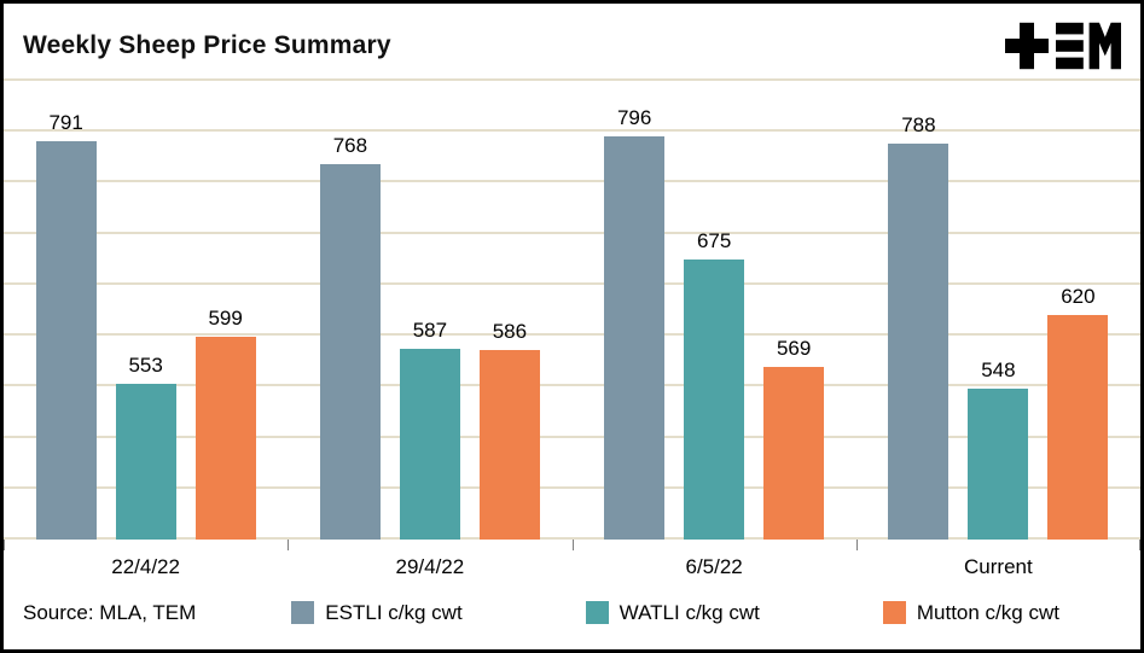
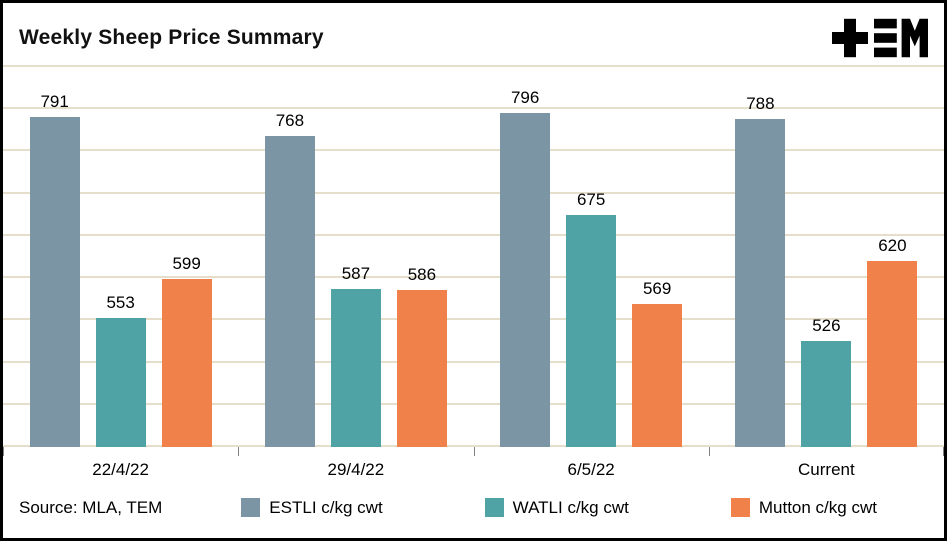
WATLI c/kg cwt/Current: 548 -> 526
